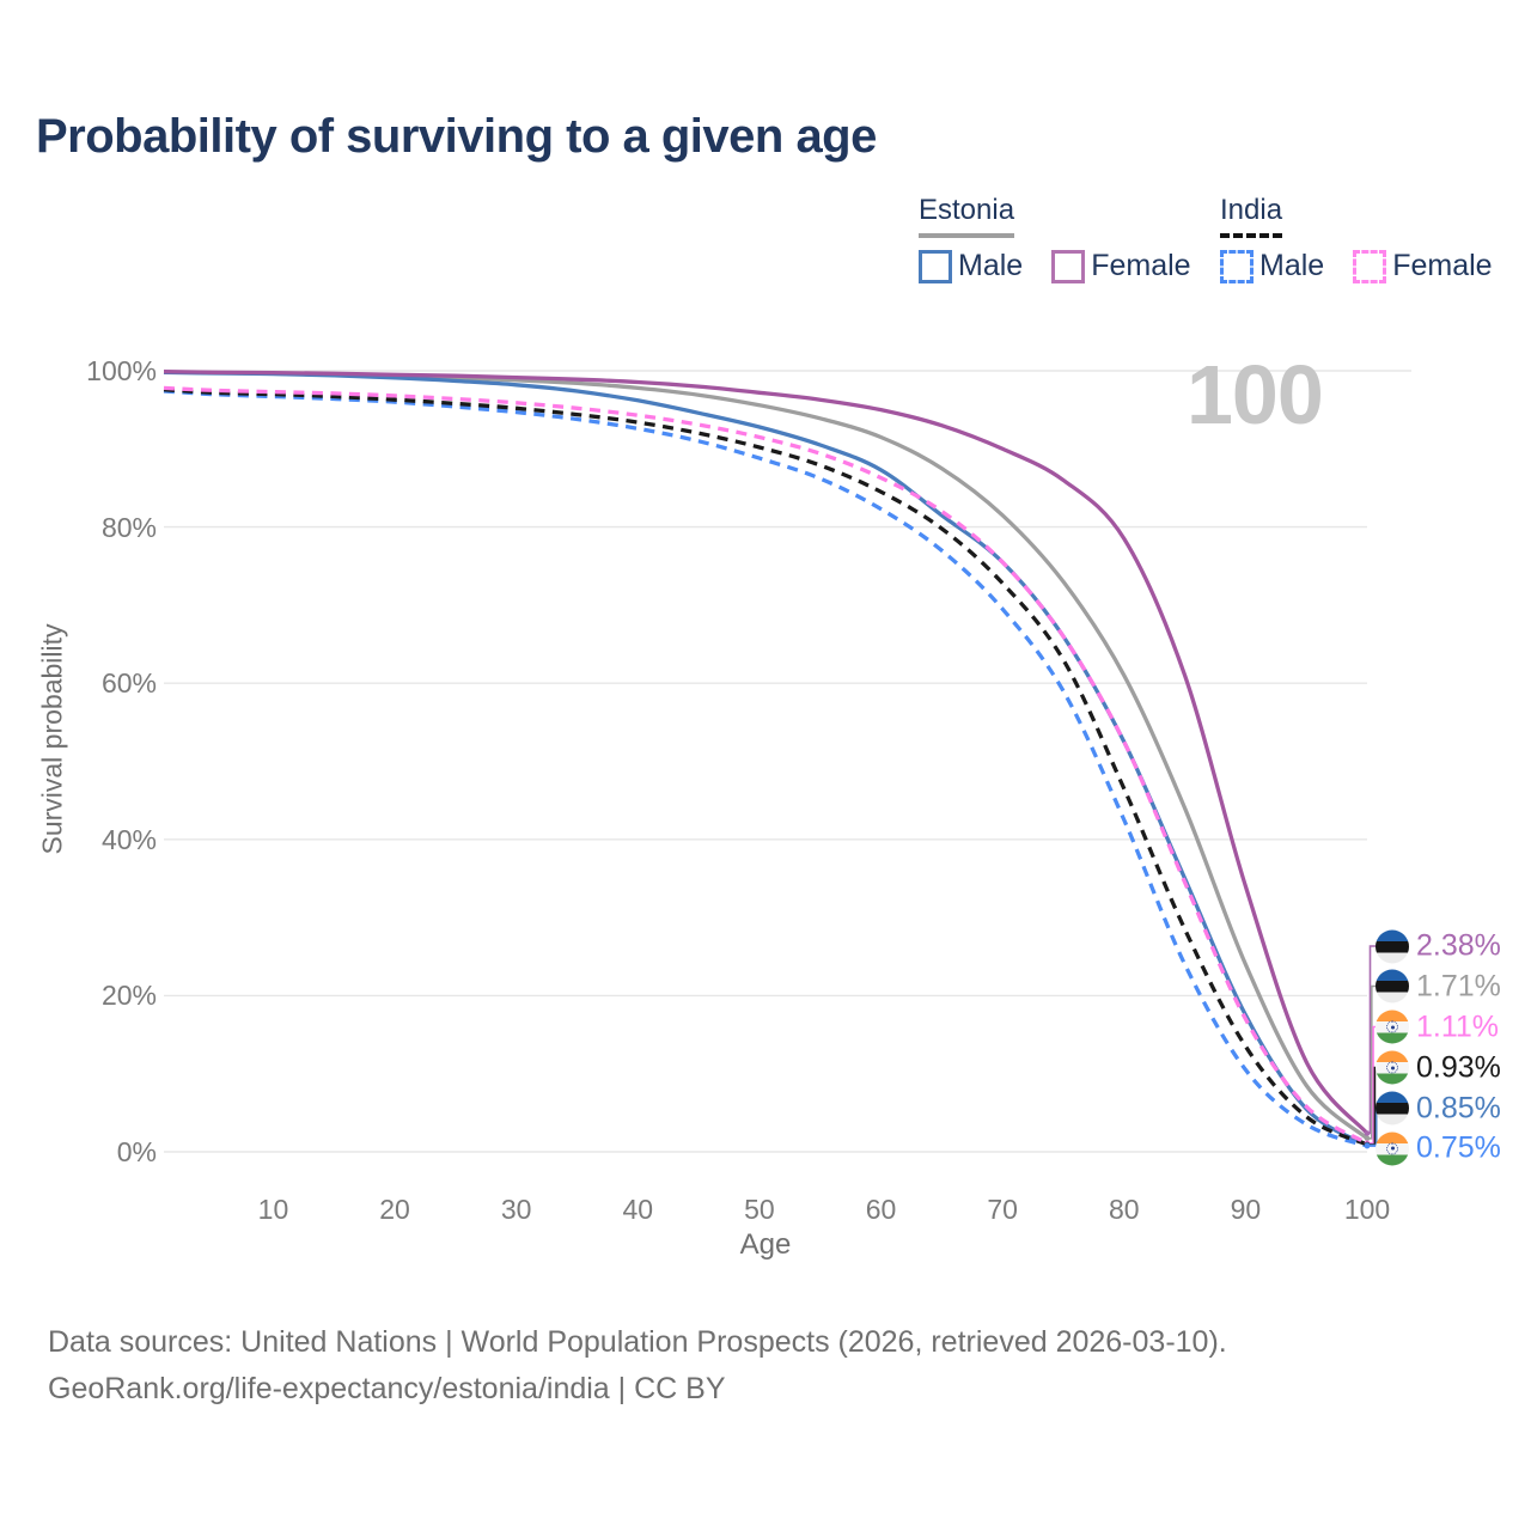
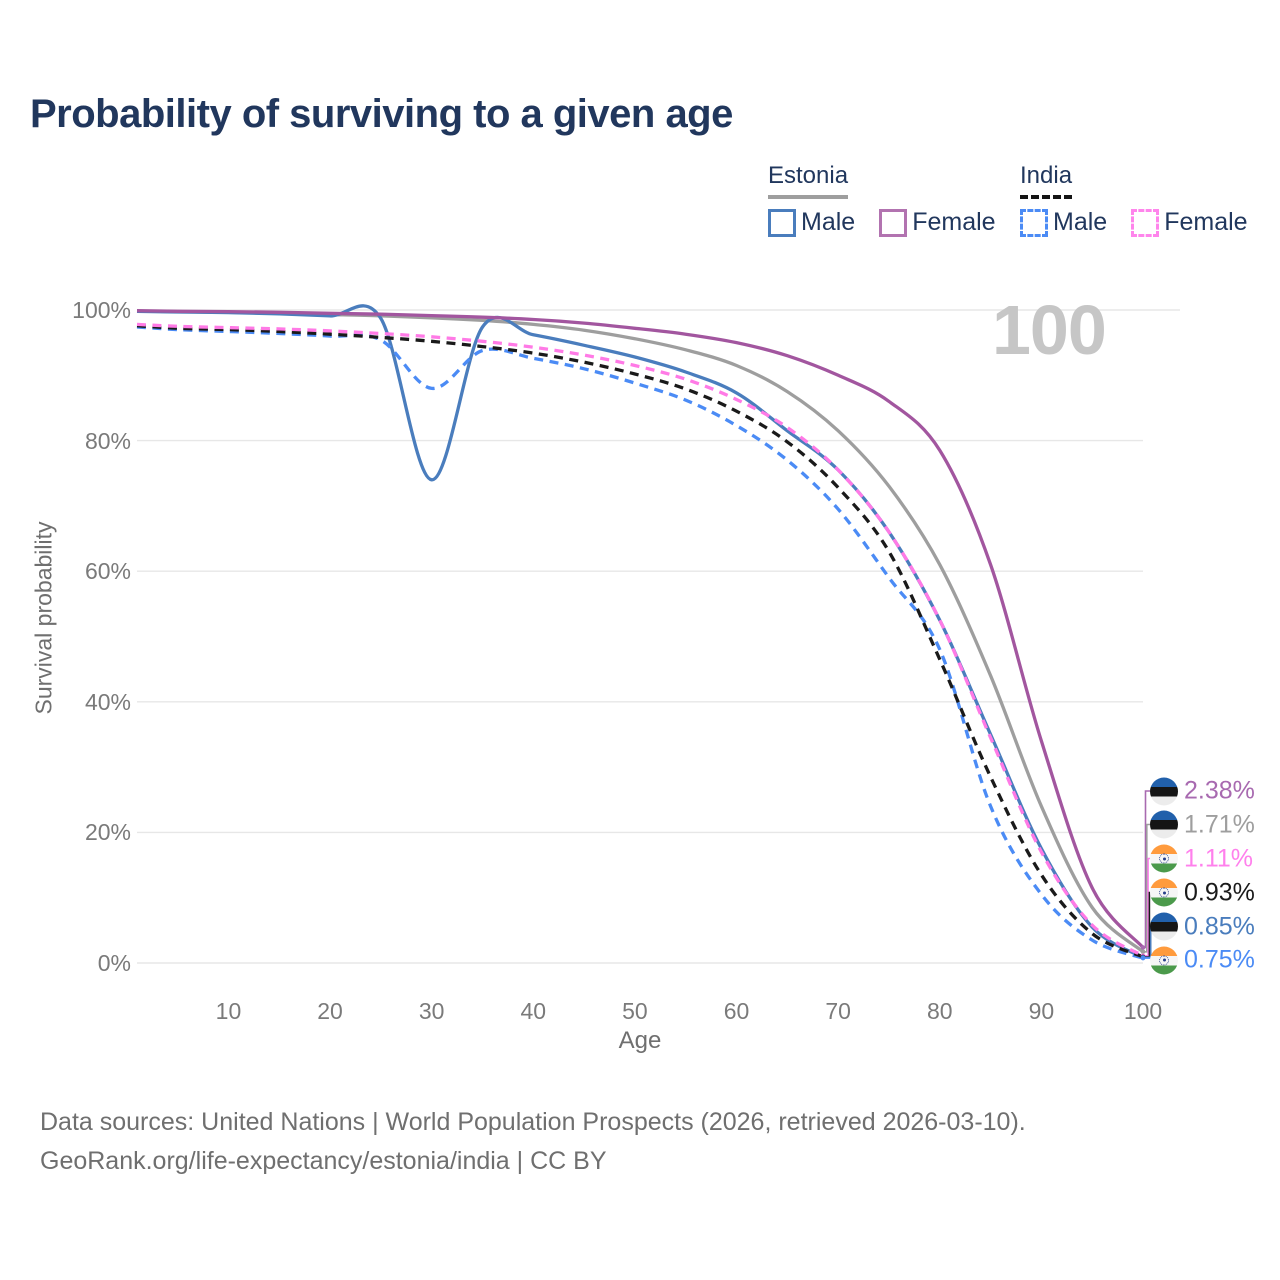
Estonia Male/30: 98% -> 74%
India Male/30: 95% -> 88%
India Male/80: 42% -> 48%
